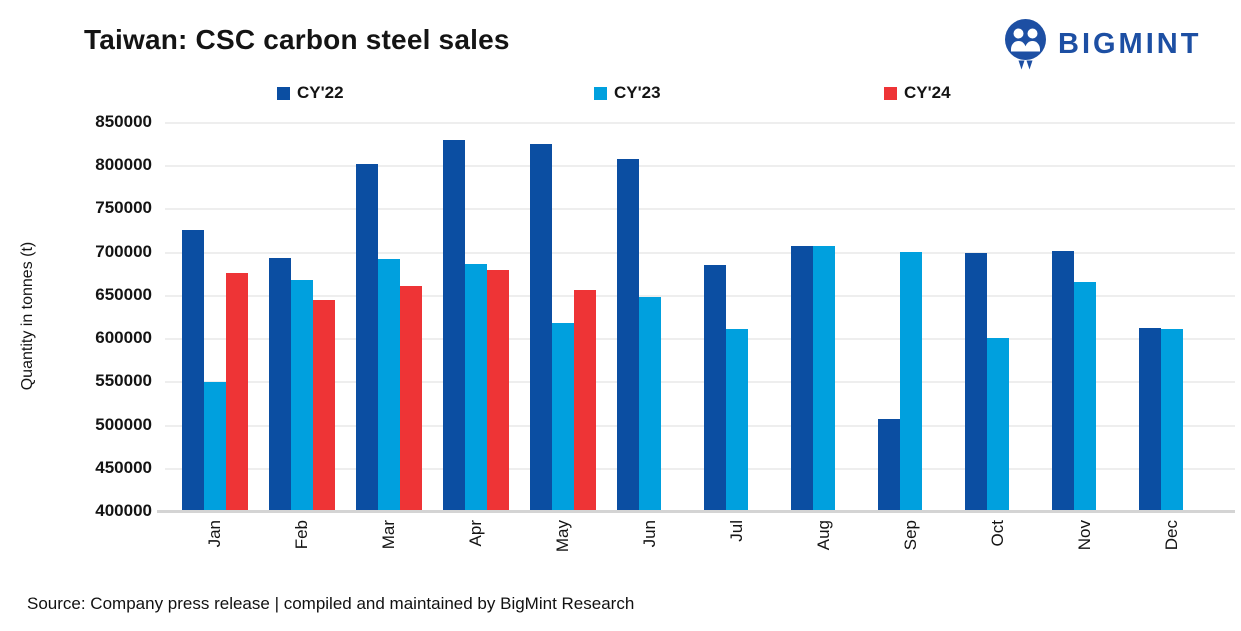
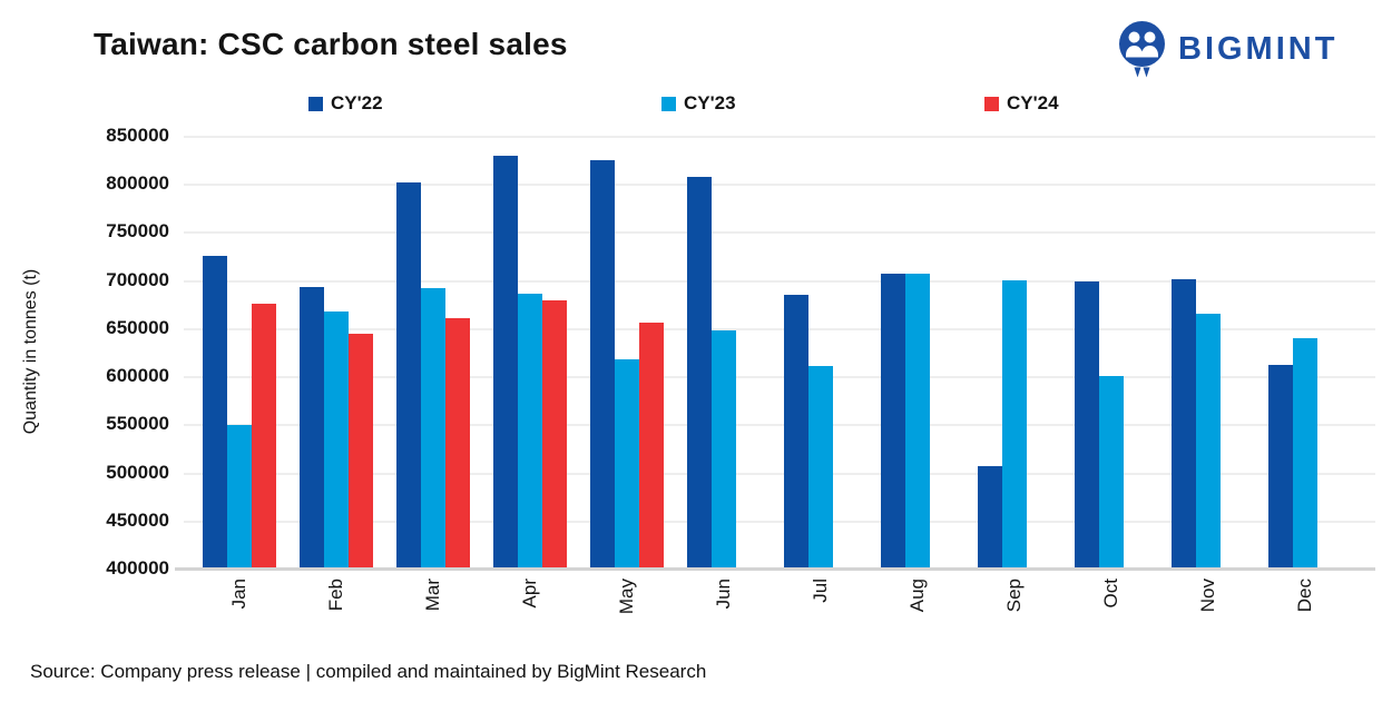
CY'23/Dec: 610000 -> 640000
